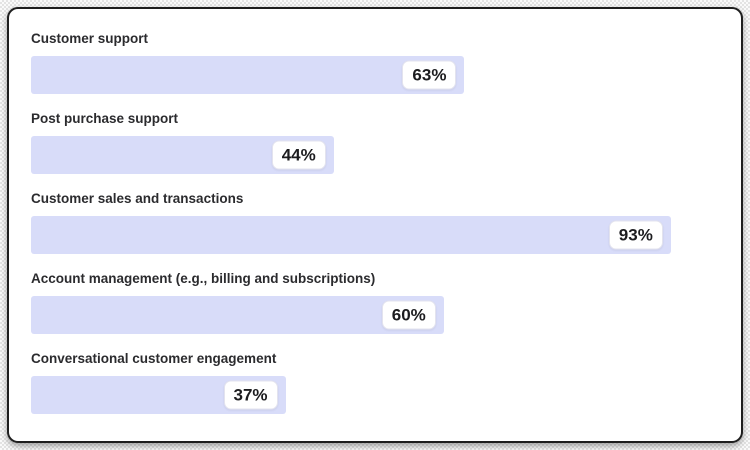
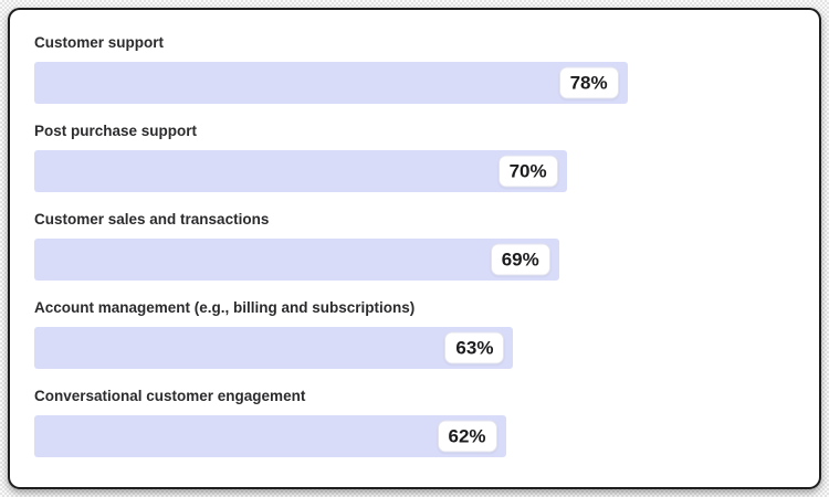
Customer support: 63% -> 78%
Post purchase support: 44% -> 70%
Customer sales and transactions: 93% -> 69%
Account management (e.g., billing and subscriptions): 60% -> 63%
Conversational customer engagement: 37% -> 62%
